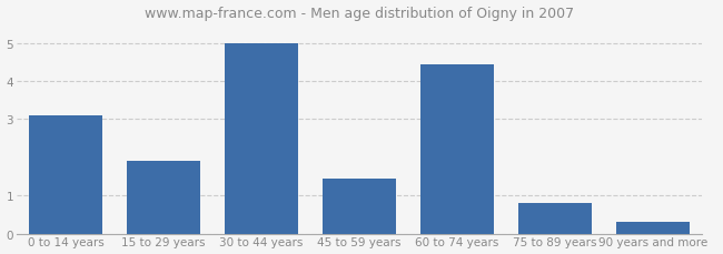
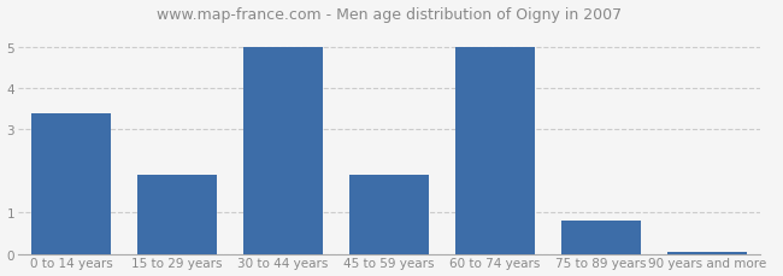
0 to 14 years: 3.10 -> 3.40
45 to 59 years: 1.45 -> 1.90
60 to 74 years: 4.45 -> 5.00
90 years and more: 0.30 -> 0.05
